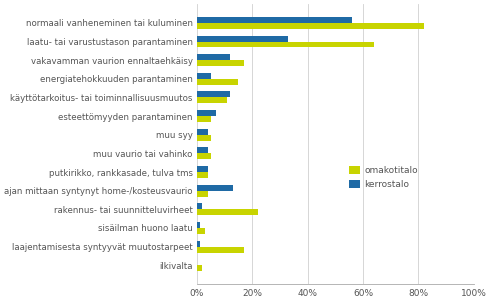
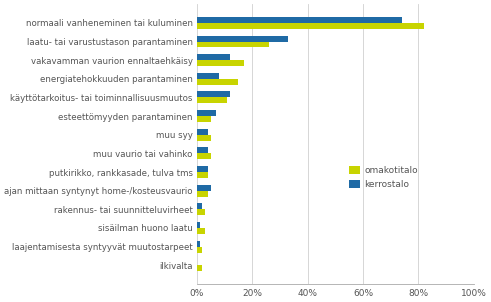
kerrostalo/normaali vanheneminen tai kuluminen: 56% -> 74%
omakotitalo/laatu- tai varustustason parantaminen: 64% -> 26%
kerrostalo/energiatehokkuuden parantaminen: 5% -> 8%
kerrostalo/ajan mittaan syntynyt home-/kosteusvaurio: 13% -> 5%
omakotitalo/rakennus- tai suunnitteluvirheet: 22% -> 3%
omakotitalo/laajentamisesta syntyyvät muutostarpeet: 17% -> 2%
